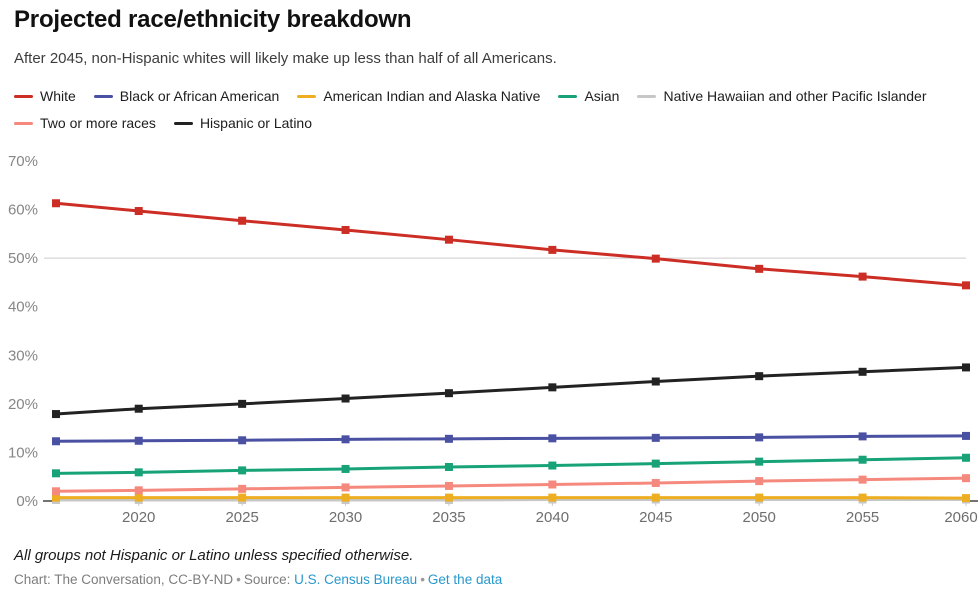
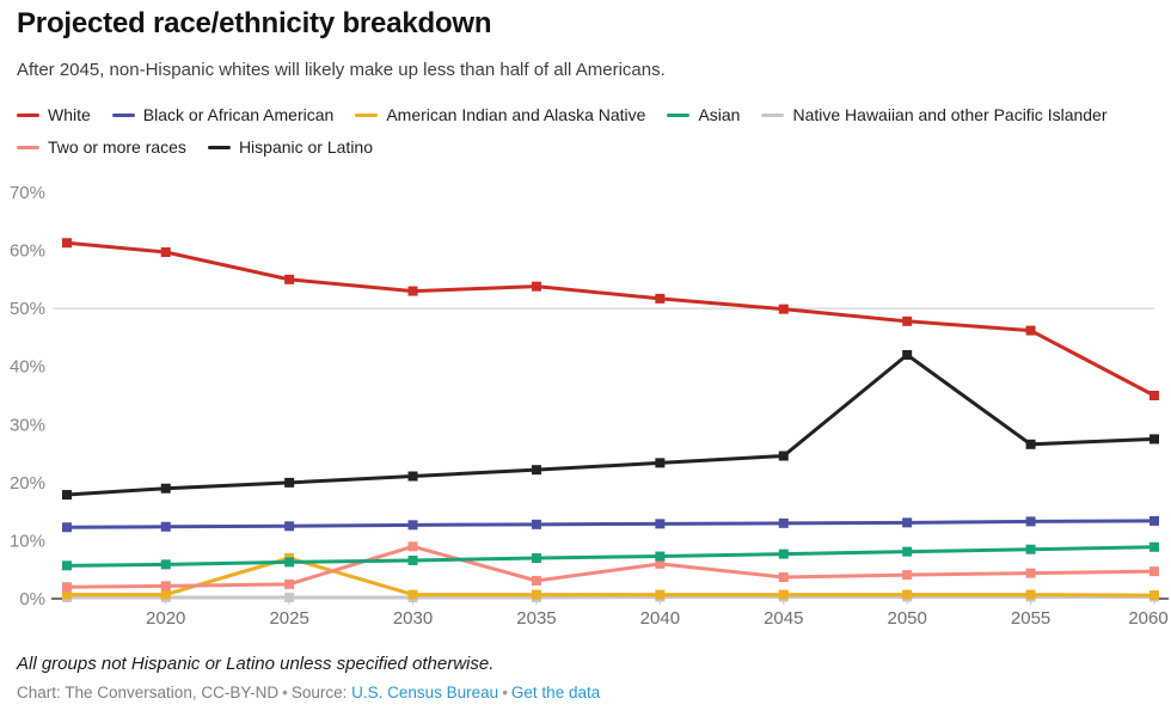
White/2025: 58% -> 55%
American Indian and Alaska Native/2025: 1% -> 7%
White/2030: 56% -> 53%
Two or more races/2030: 3% -> 9%
Two or more races/2040: 3% -> 6%
Hispanic or Latino/2050: 26% -> 42%
White/2060: 44% -> 35%
